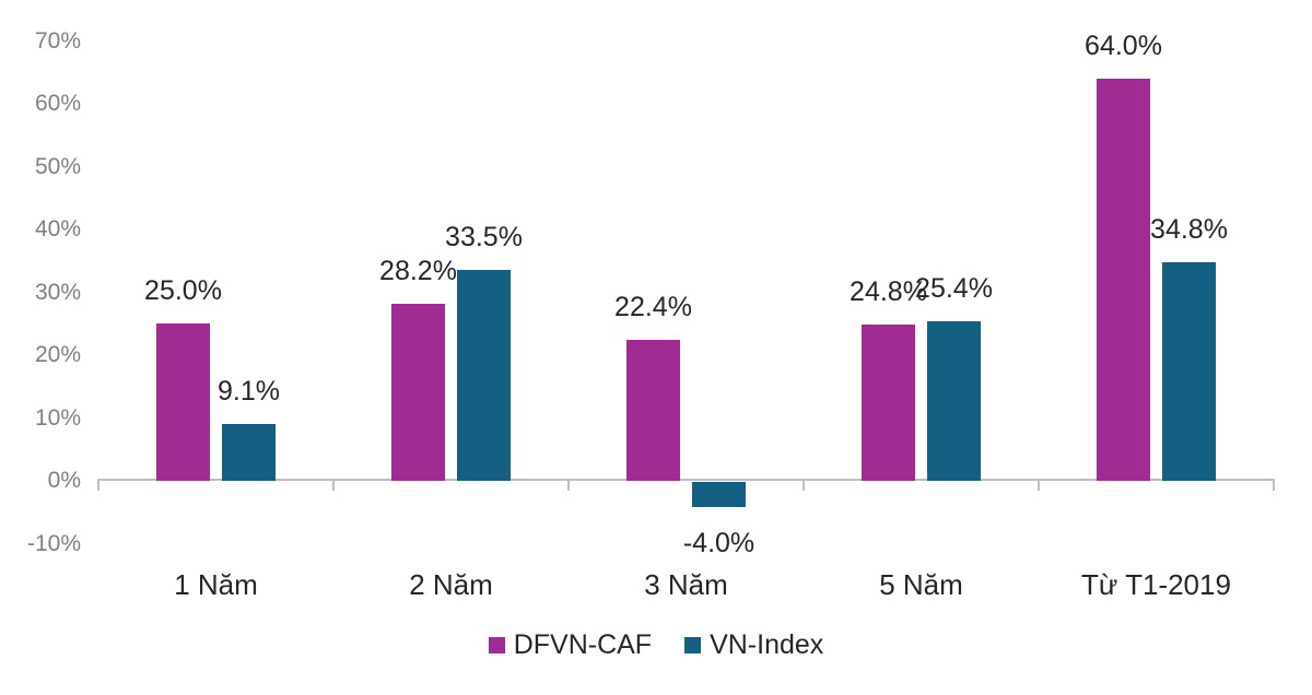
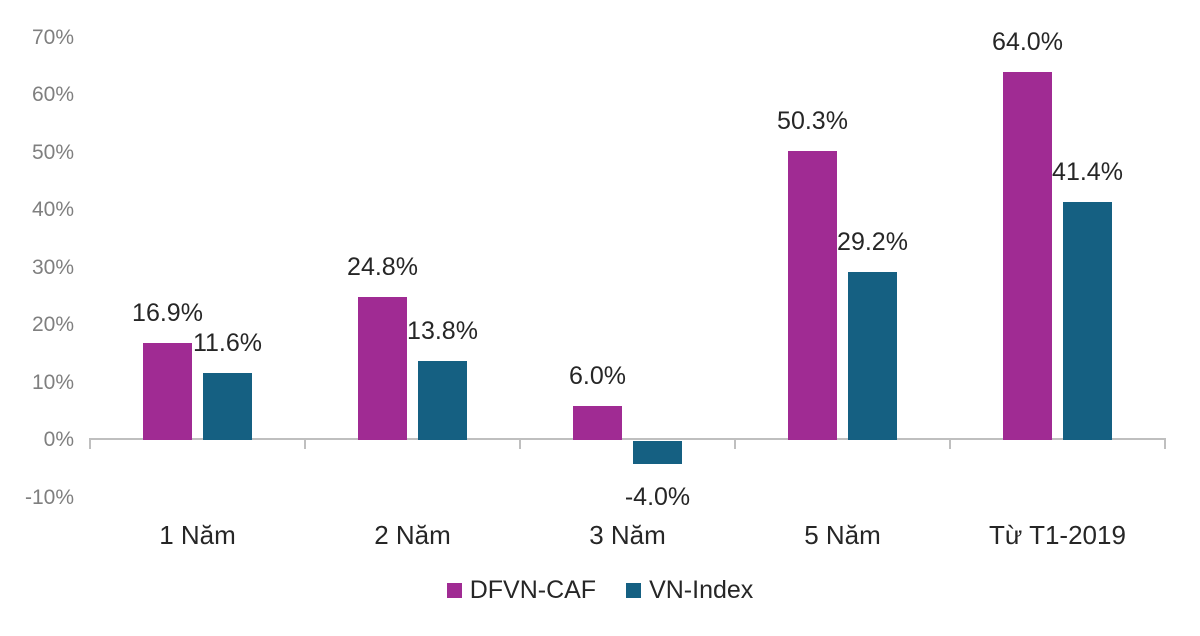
DFVN-CAF/1 Năm: 25.0% -> 16.9%
VN-Index/1 Năm: 9.1% -> 11.6%
DFVN-CAF/2 Năm: 28.2% -> 24.8%
VN-Index/2 Năm: 33.5% -> 13.8%
DFVN-CAF/3 Năm: 22.4% -> 6.0%
DFVN-CAF/5 Năm: 24.8% -> 50.3%
VN-Index/5 Năm: 25.4% -> 29.2%
VN-Index/Từ T1-2019: 34.8% -> 41.4%
